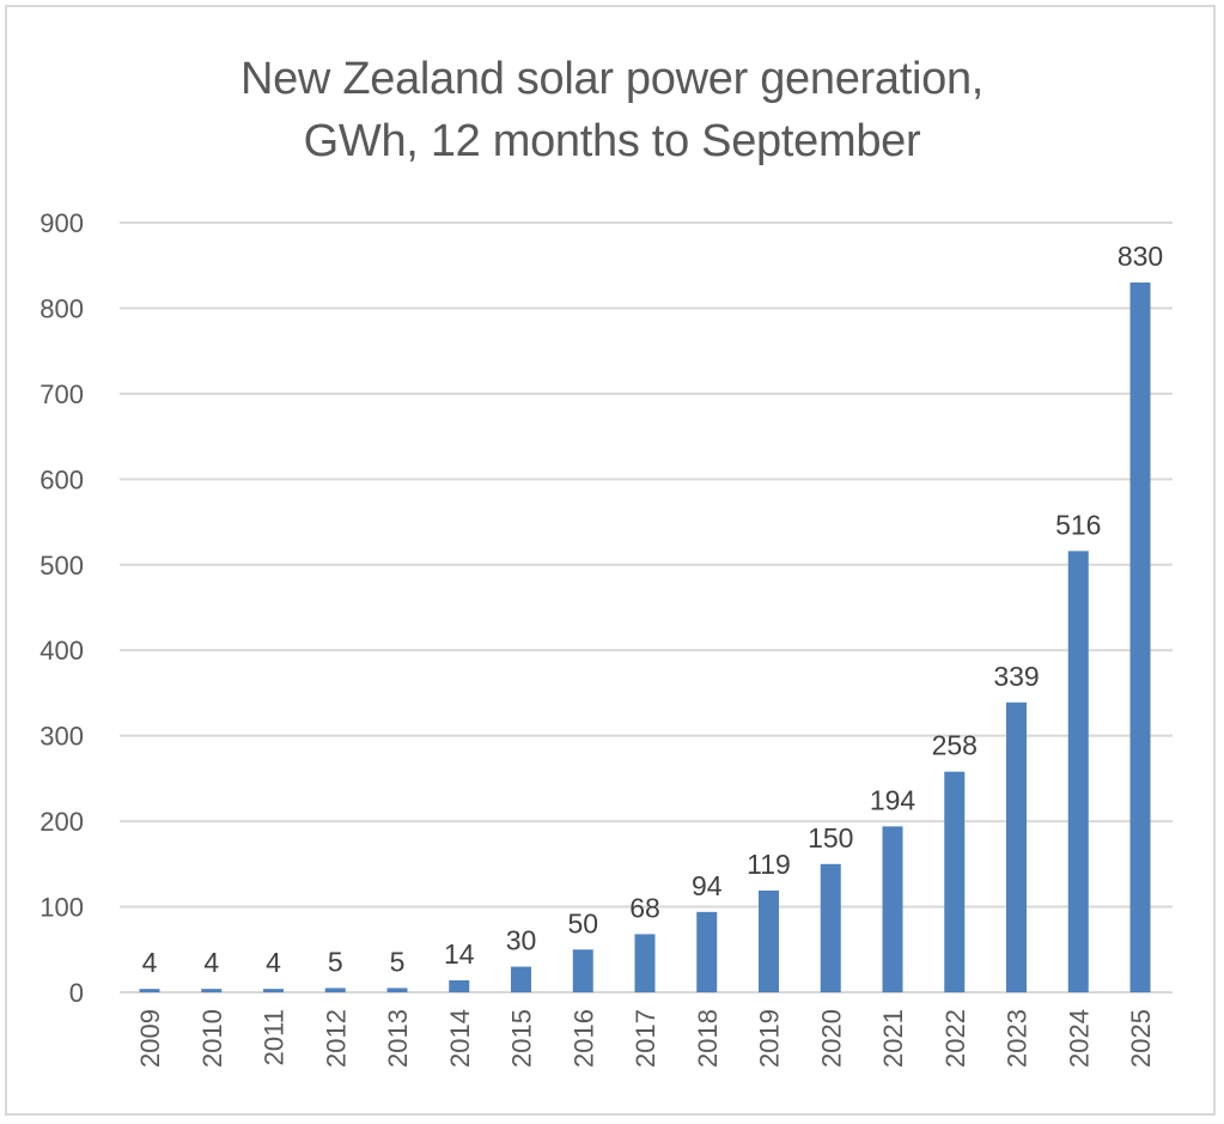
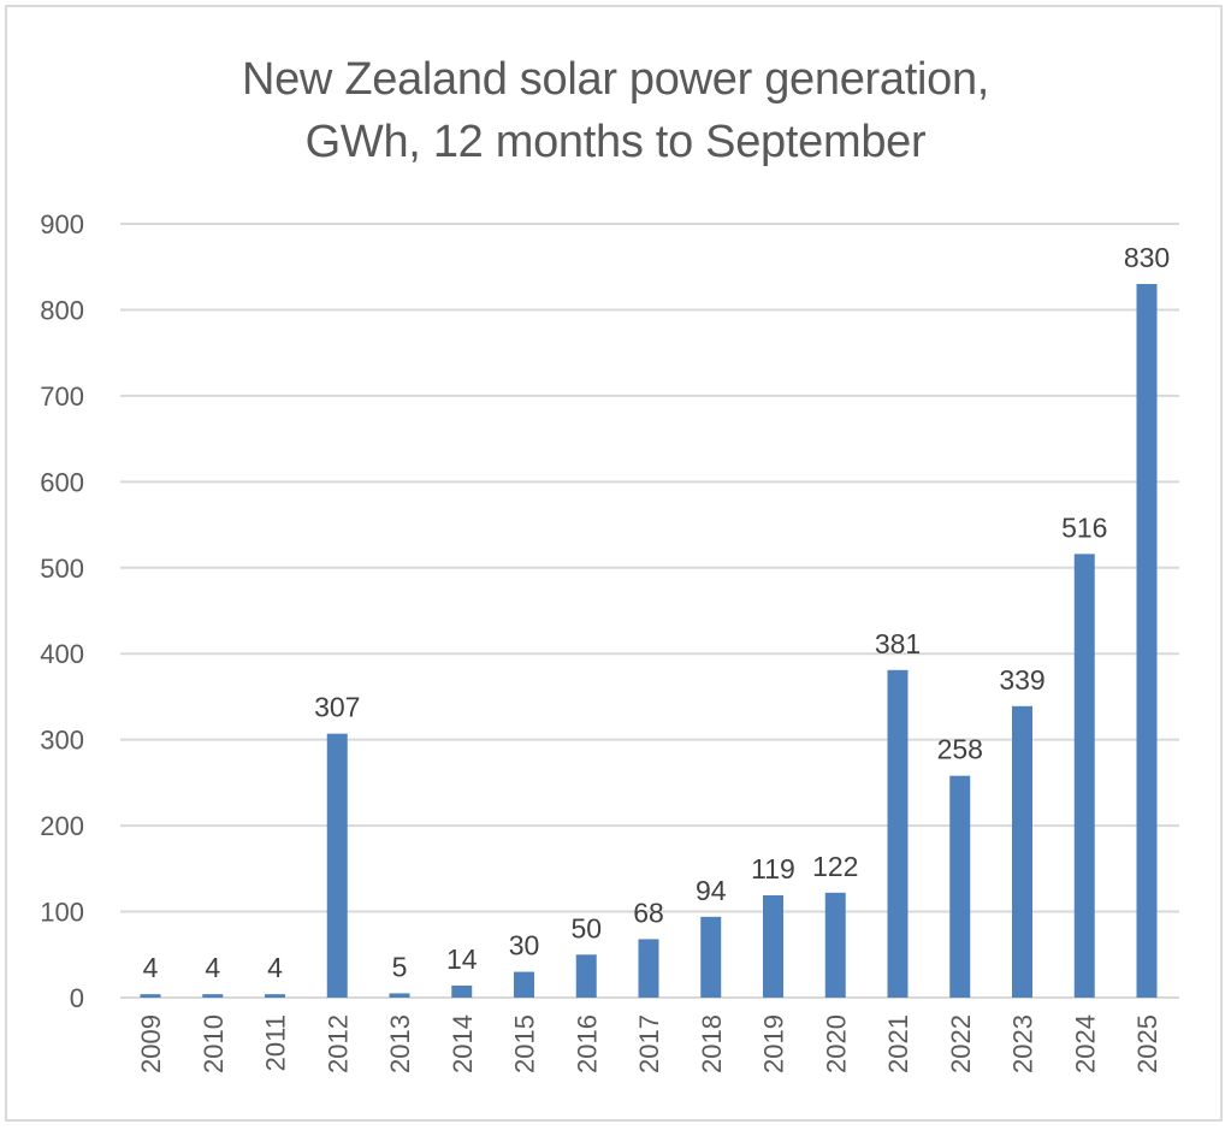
2012: 5 -> 307
2020: 150 -> 122
2021: 194 -> 381
